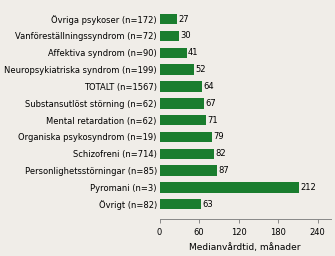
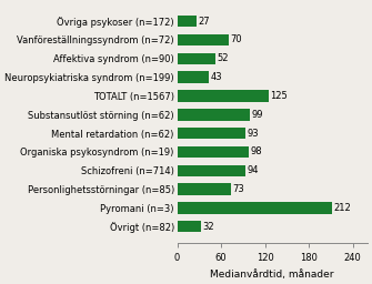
Vanföreställningssyndrom (n=72): 30 -> 70
Affektiva syndrom (n=90): 41 -> 52
Neuropsykiatriska syndrom (n=199): 52 -> 43
TOTALT (n=1567): 64 -> 125
Substansutlöst störning (n=62): 67 -> 99
Mental retardation (n=62): 71 -> 93
Organiska psykosyndrom (n=19): 79 -> 98
Schizofreni (n=714): 82 -> 94
Personlighetsstörningar (n=85): 87 -> 73
Övrigt (n=82): 63 -> 32
